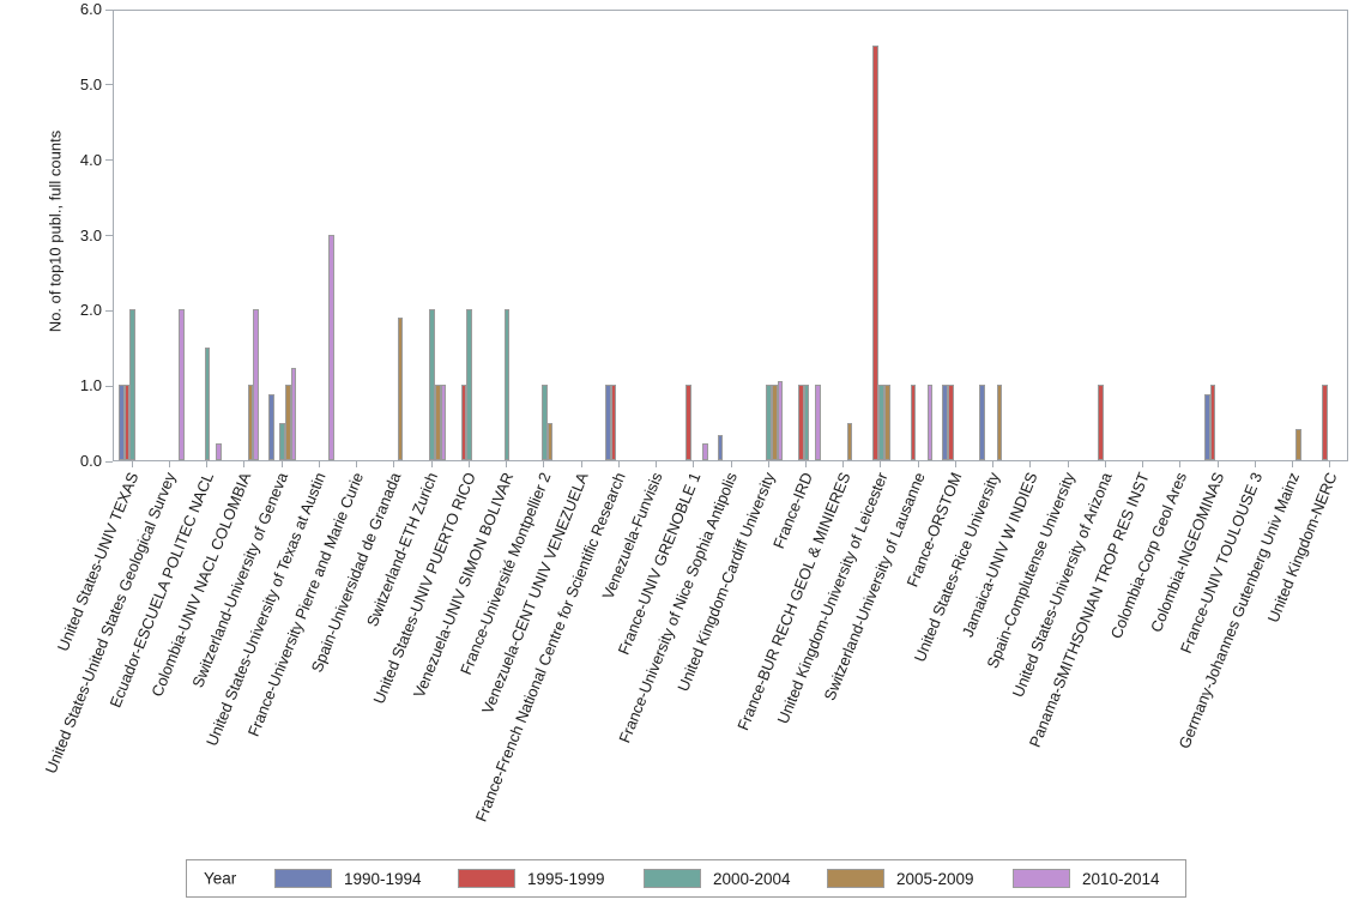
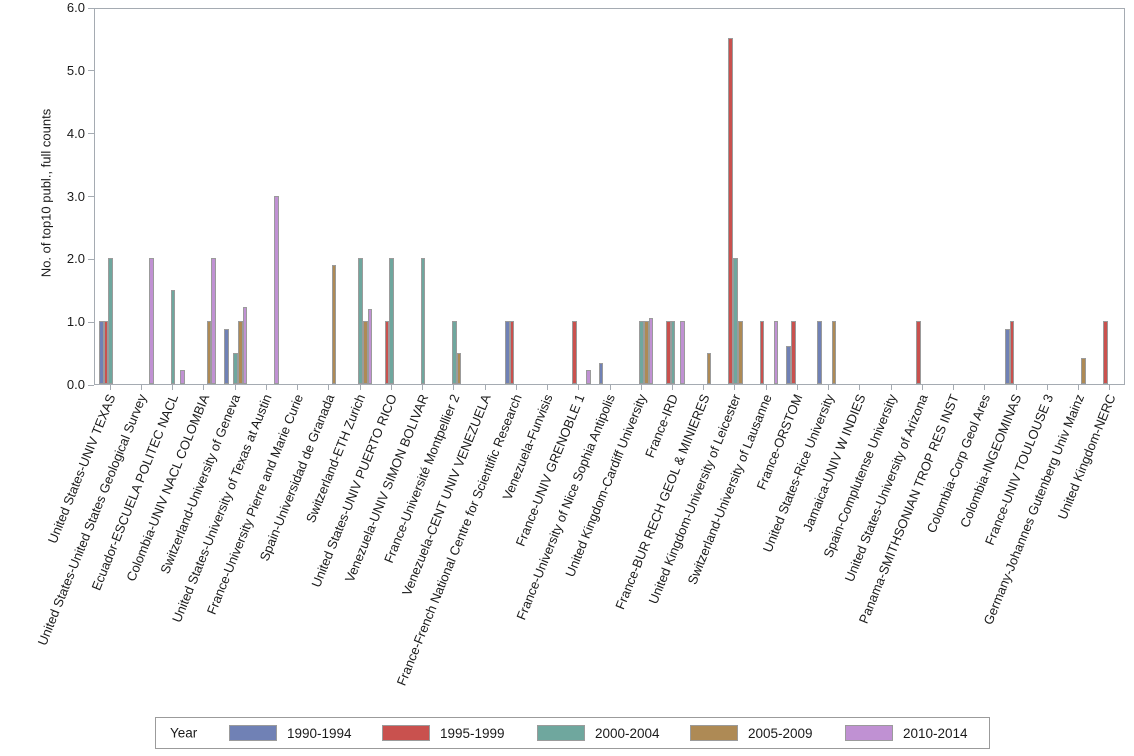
2010-2014/Switzerland-ETH Zurich: 1.0 -> 1.2
2000-2004/United Kingdom-University of Leicester: 1.0 -> 2.0
1990-1994/France-ORSTOM: 1.0 -> 0.6
